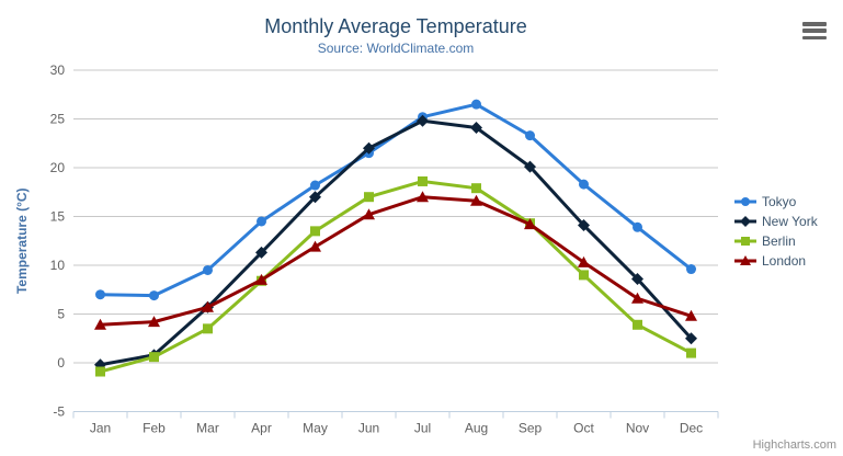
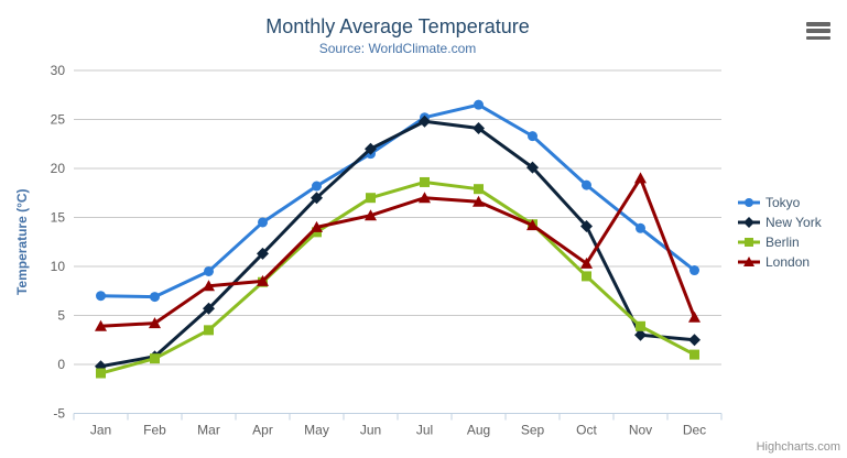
London/Mar: 6 -> 8
London/May: 12 -> 14
New York/Nov: 9 -> 3
London/Nov: 7 -> 19
